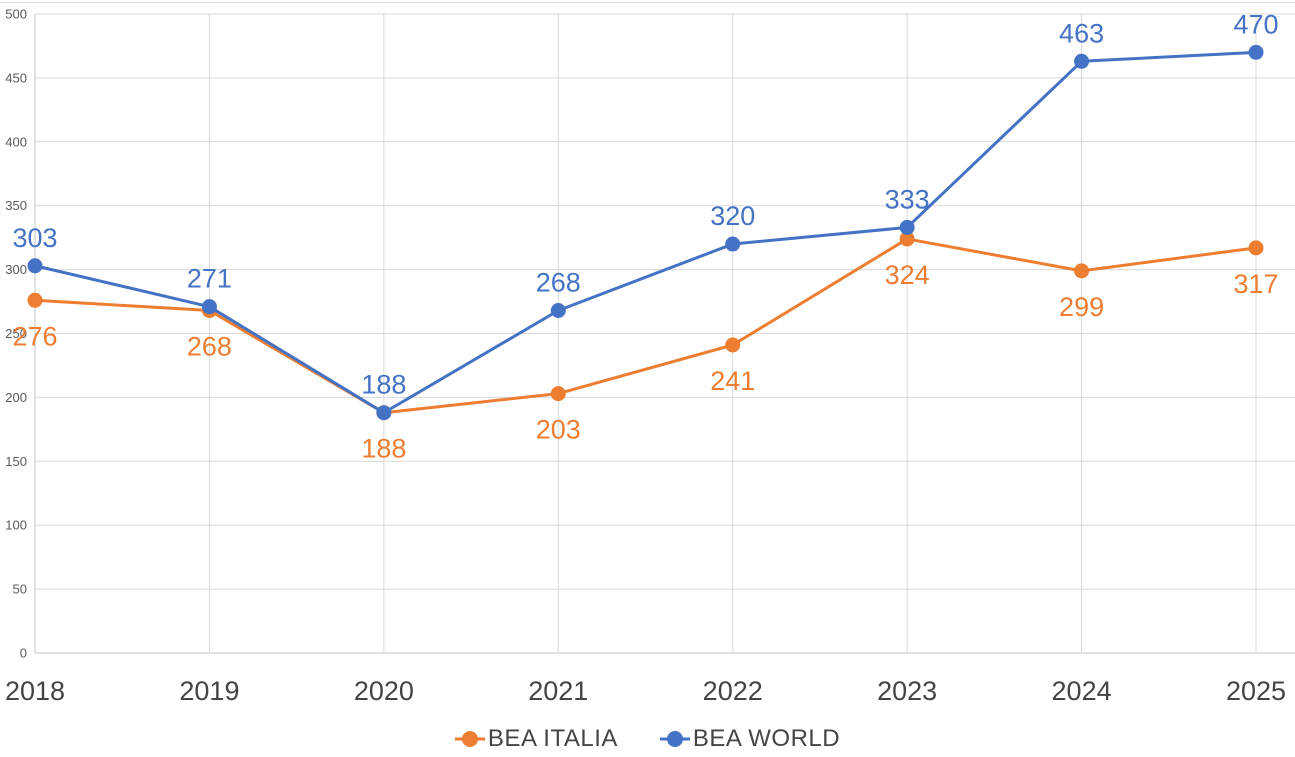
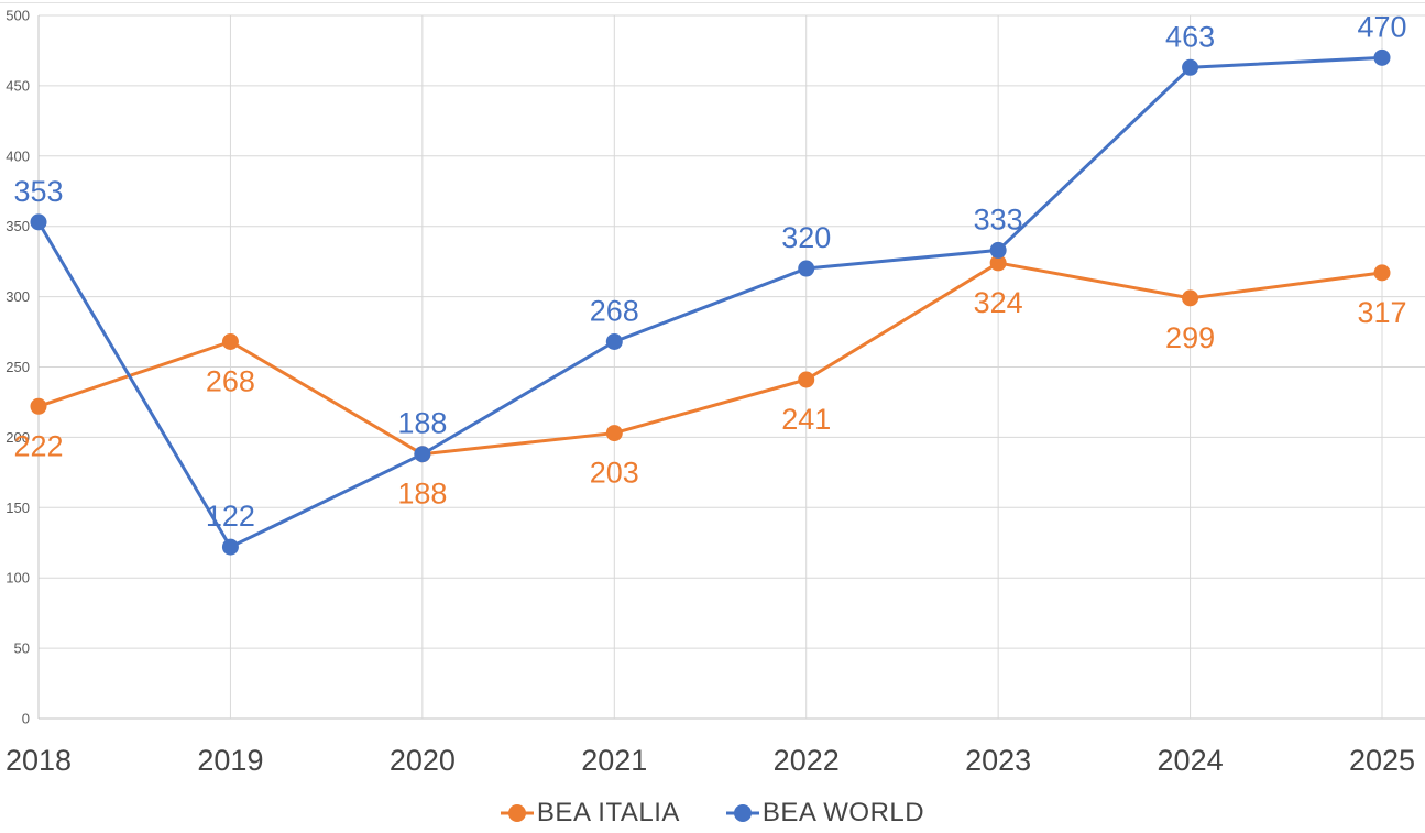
BEA ITALIA/2018: 276 -> 222
BEA WORLD/2018: 303 -> 353
BEA WORLD/2019: 271 -> 122
